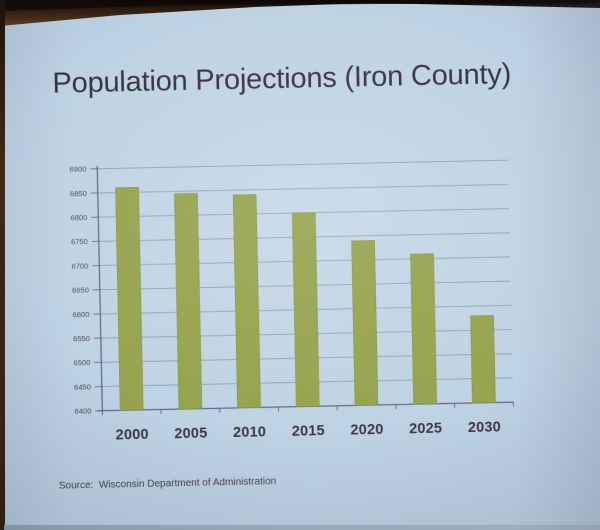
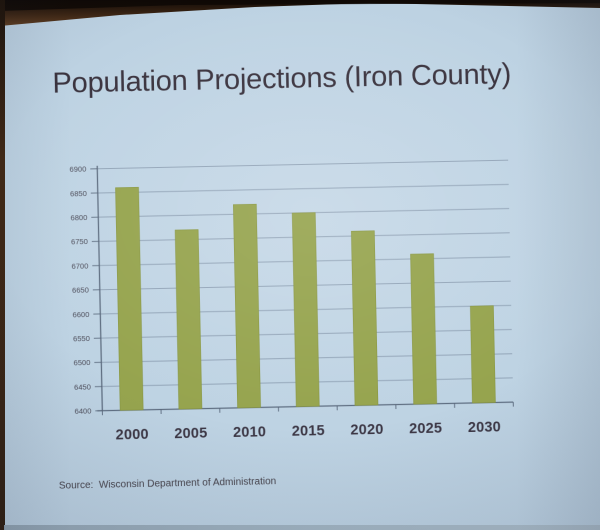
2005: 6840 -> 6770
2010: 6840 -> 6820
2020: 6740 -> 6760
2030: 6580 -> 6600
